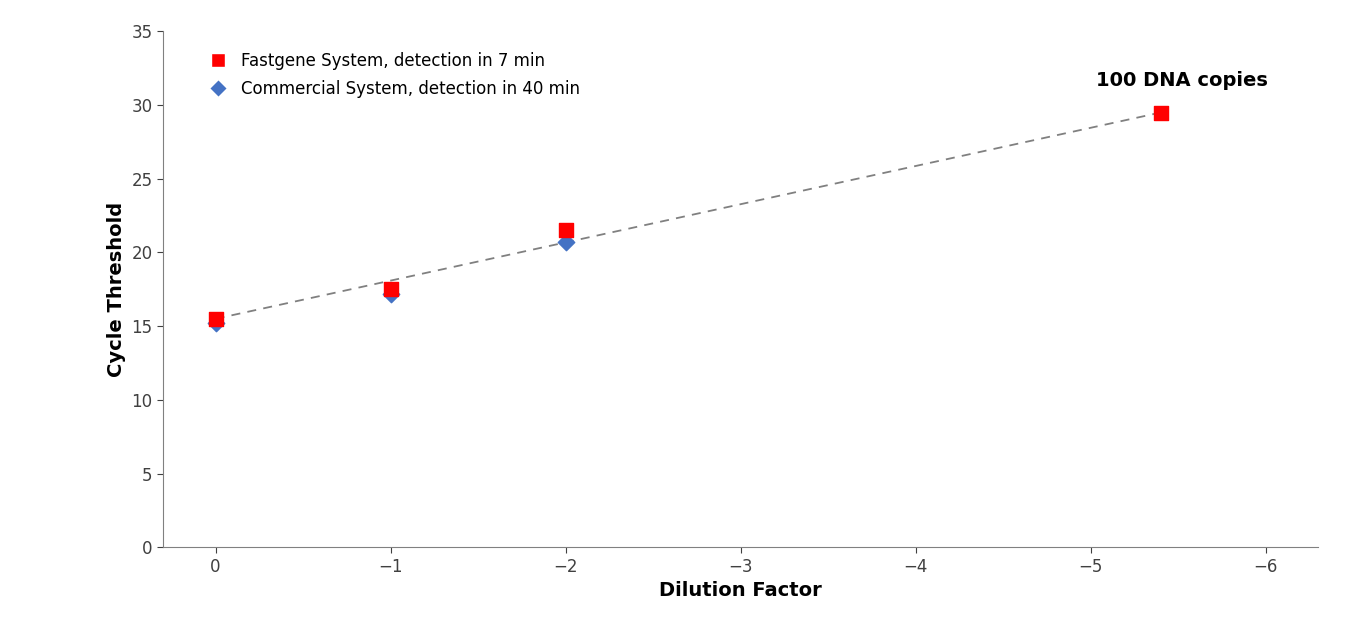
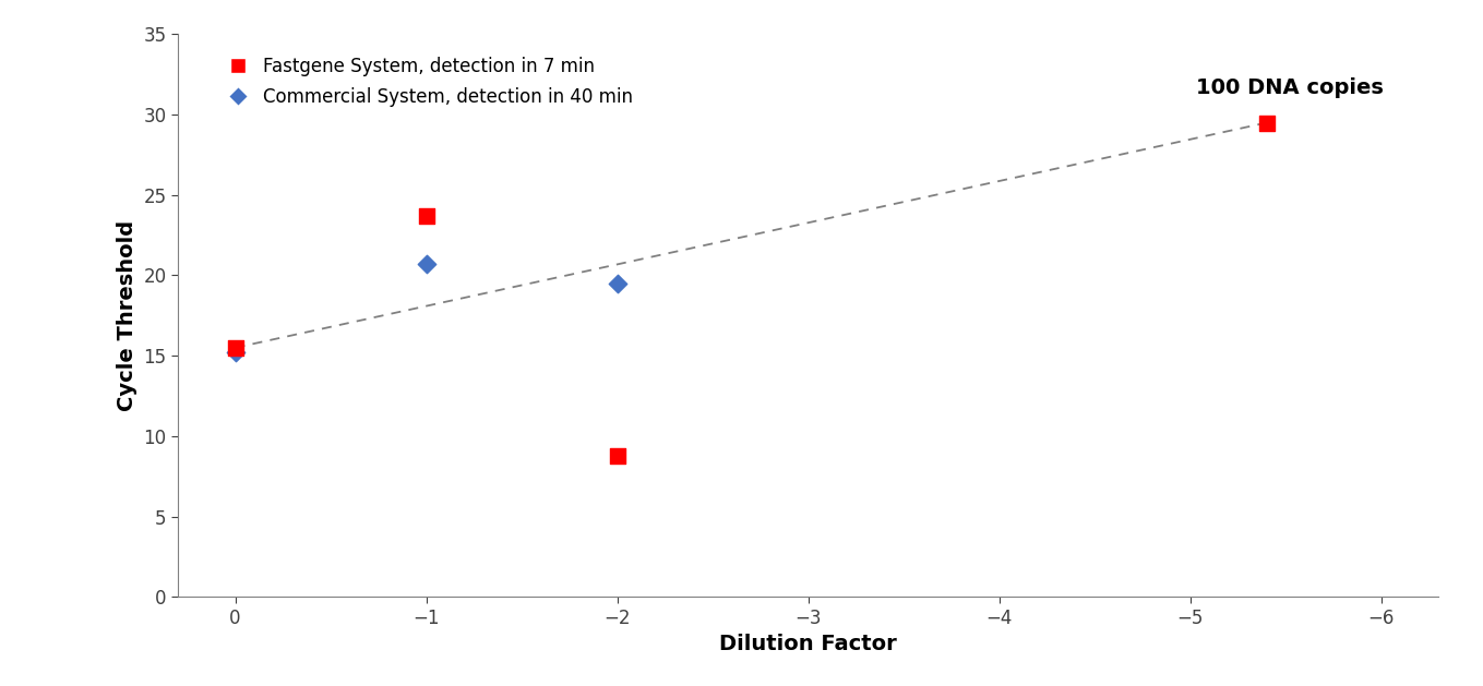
Fastgene System, detection in 7 min/−1: 17.5 -> 23.7
Commercial System, detection in 40 min/−1: 17.2 -> 20.7
Fastgene System, detection in 7 min/−2: 21.5 -> 8.8
Commercial System, detection in 40 min/−2: 20.7 -> 19.5
